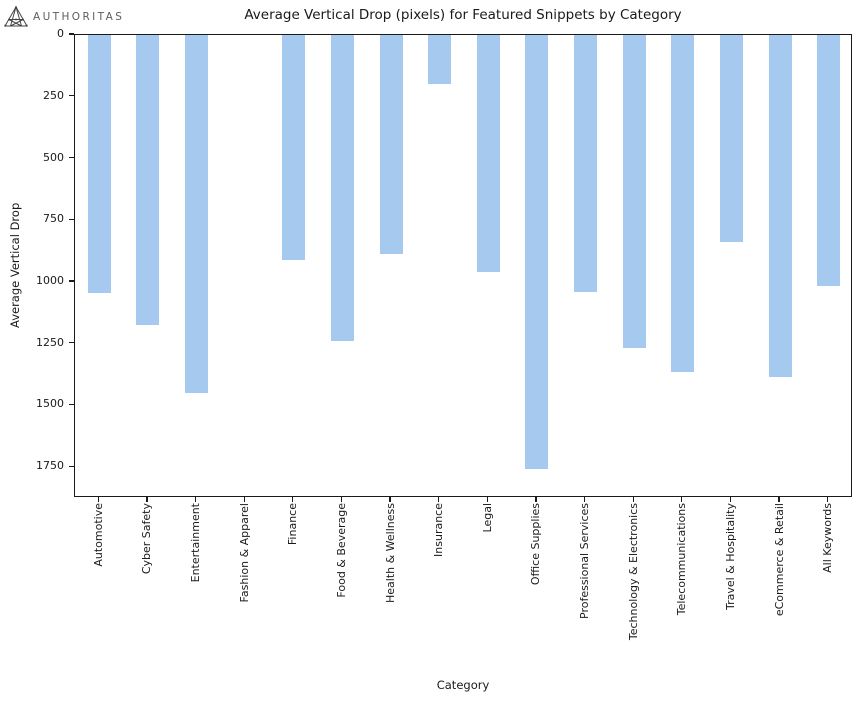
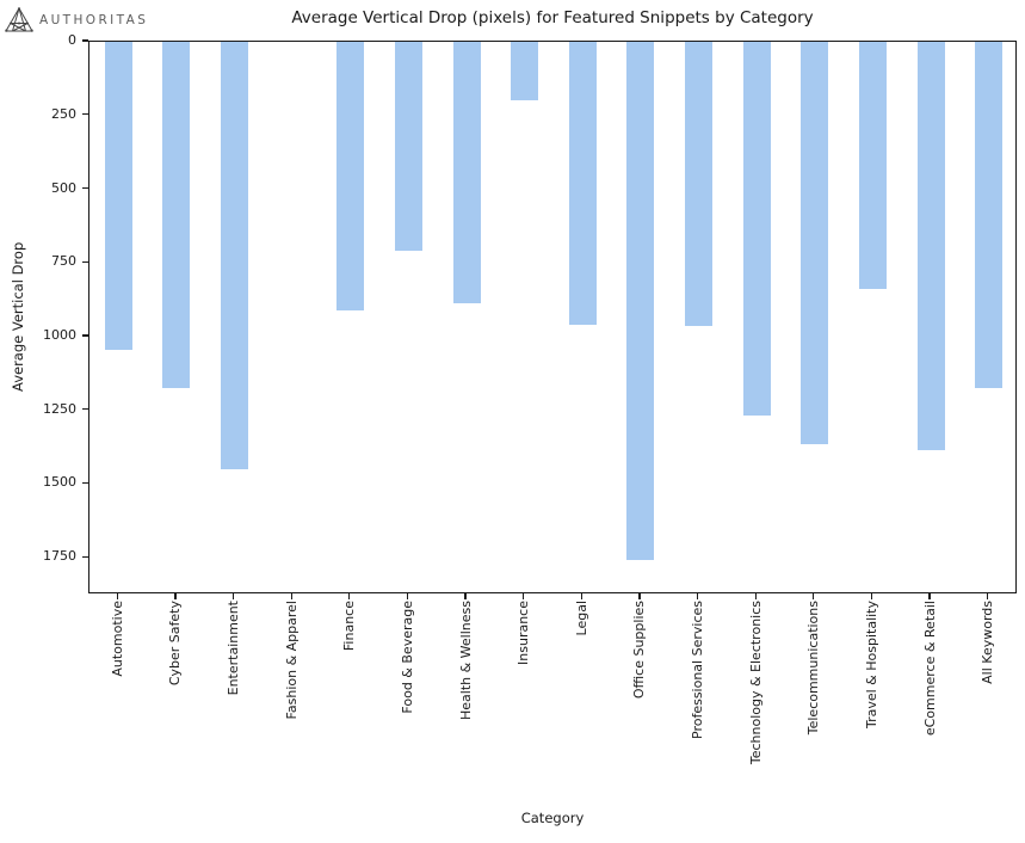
Food & Beverage: 1240 -> 710
Professional Services: 1040 -> 970
All Keywords: 1020 -> 1180
